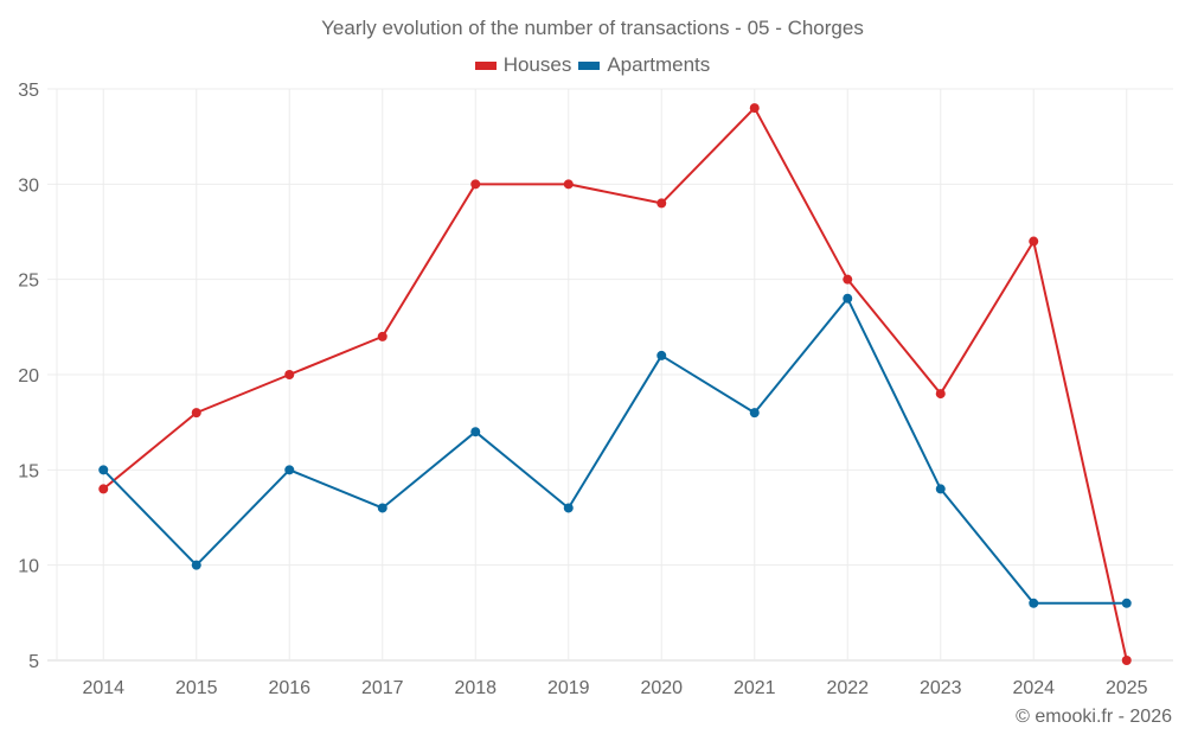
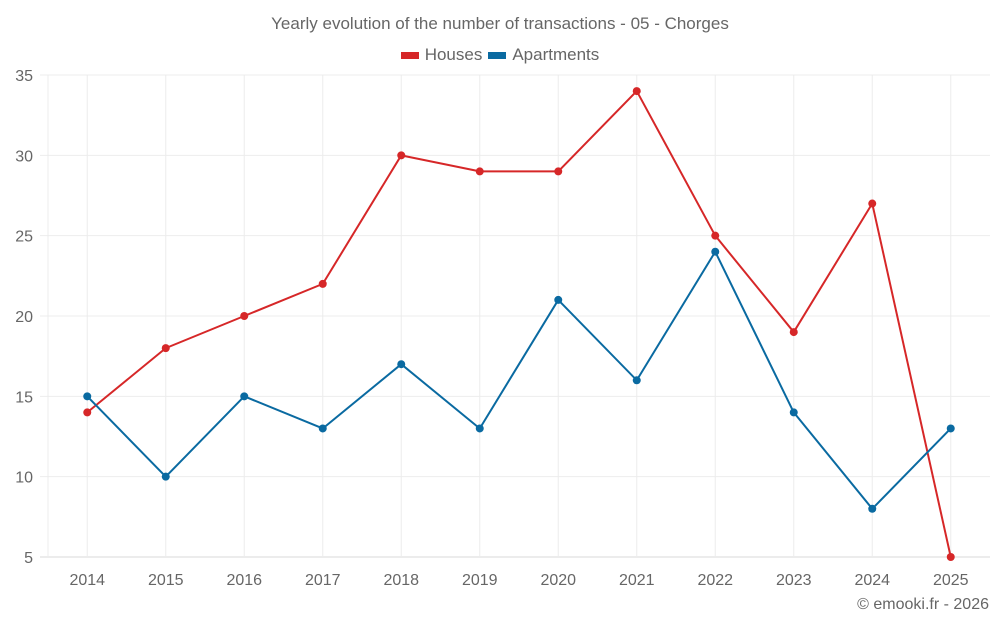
Houses/2019: 30 -> 29
Apartments/2021: 18 -> 16
Apartments/2025: 8 -> 13
